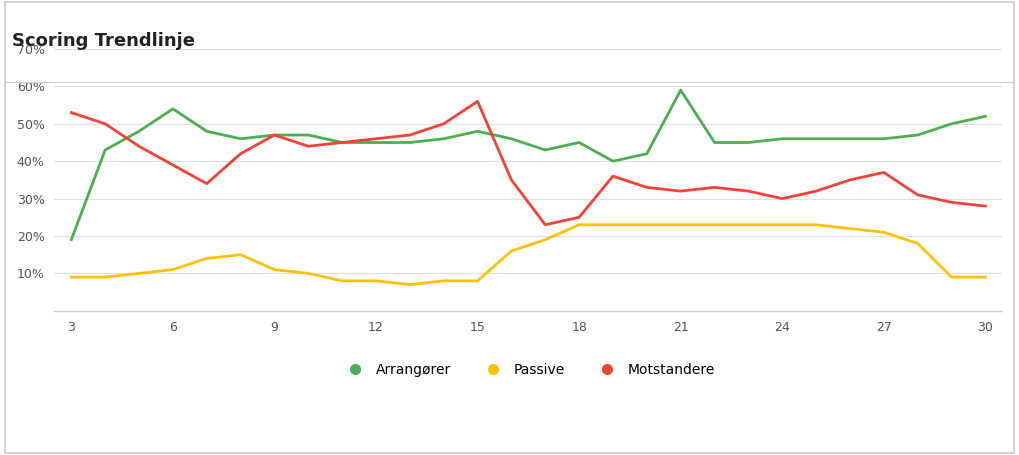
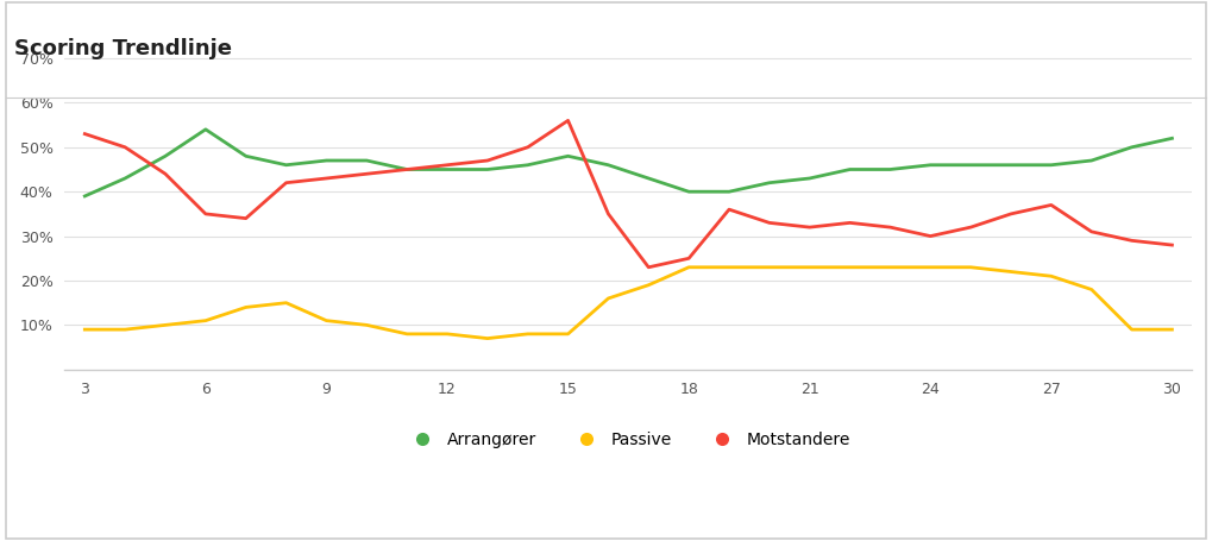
Arrangører/3: 19% -> 39%
Motstandere/6: 39% -> 35%
Motstandere/9: 47% -> 43%
Arrangører/18: 45% -> 40%
Arrangører/21: 59% -> 43%
